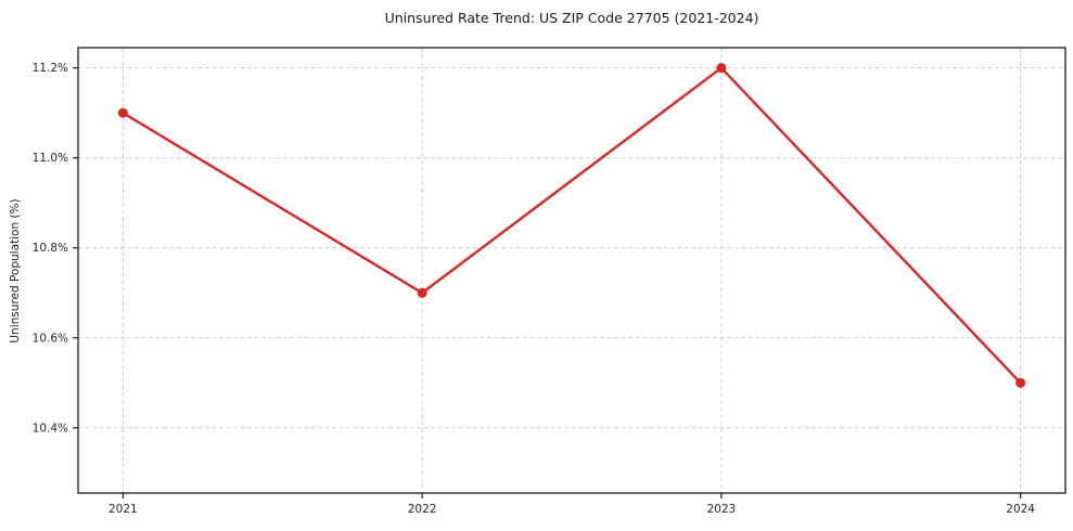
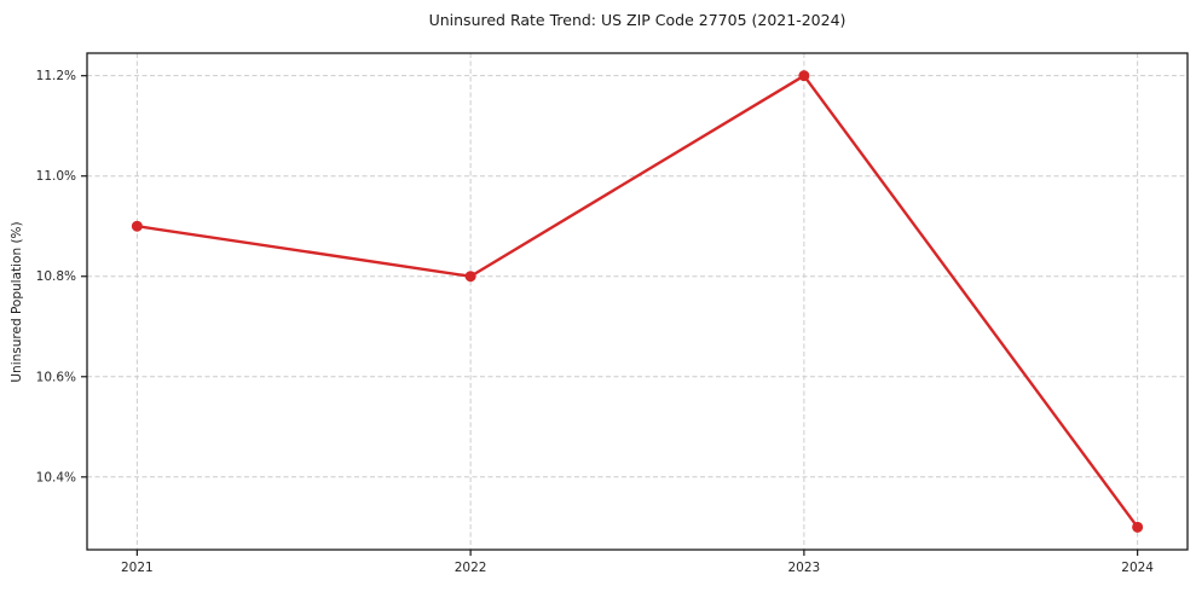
2021: 11.1% -> 10.9%
2022: 10.7% -> 10.8%
2024: 10.5% -> 10.3%
